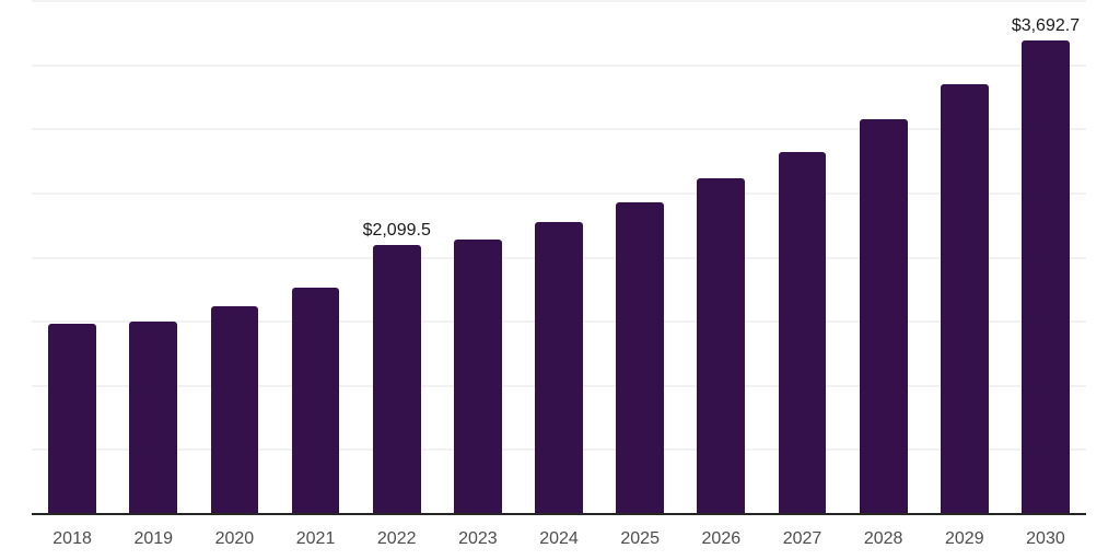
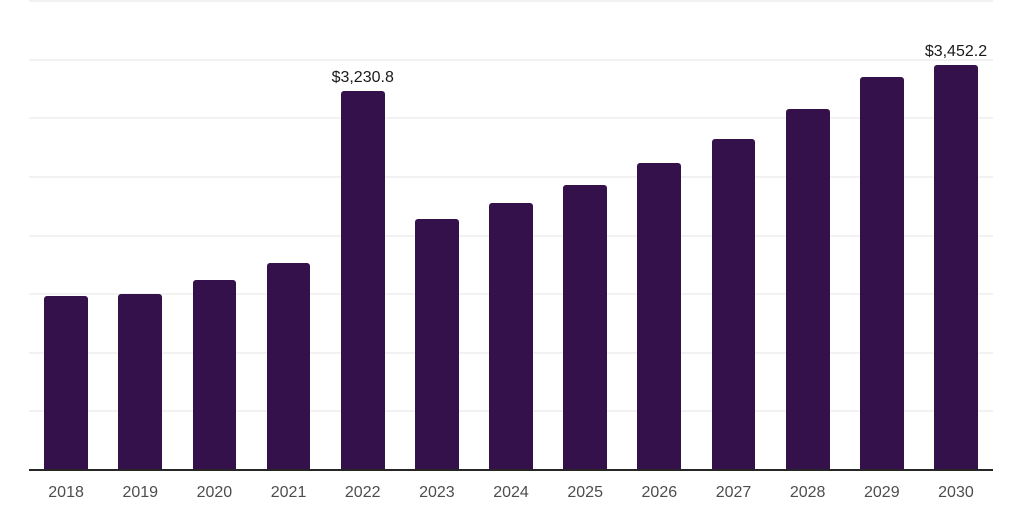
2022: $2,099.5 -> $3,230.8
2030: $3,692.7 -> $3,452.2
